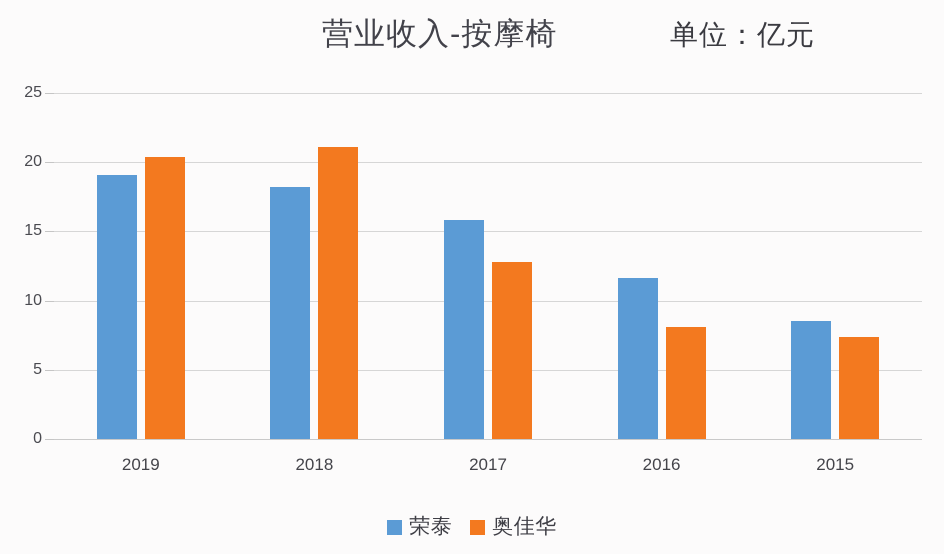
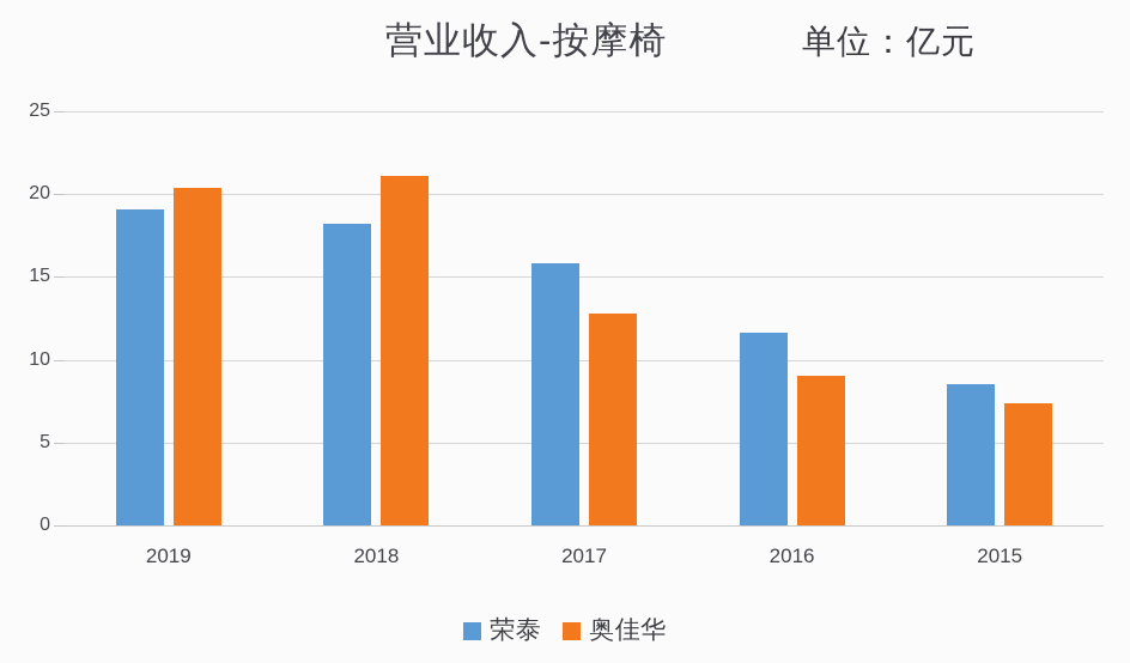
奥佳华/2016: 8.1 -> 9.0
